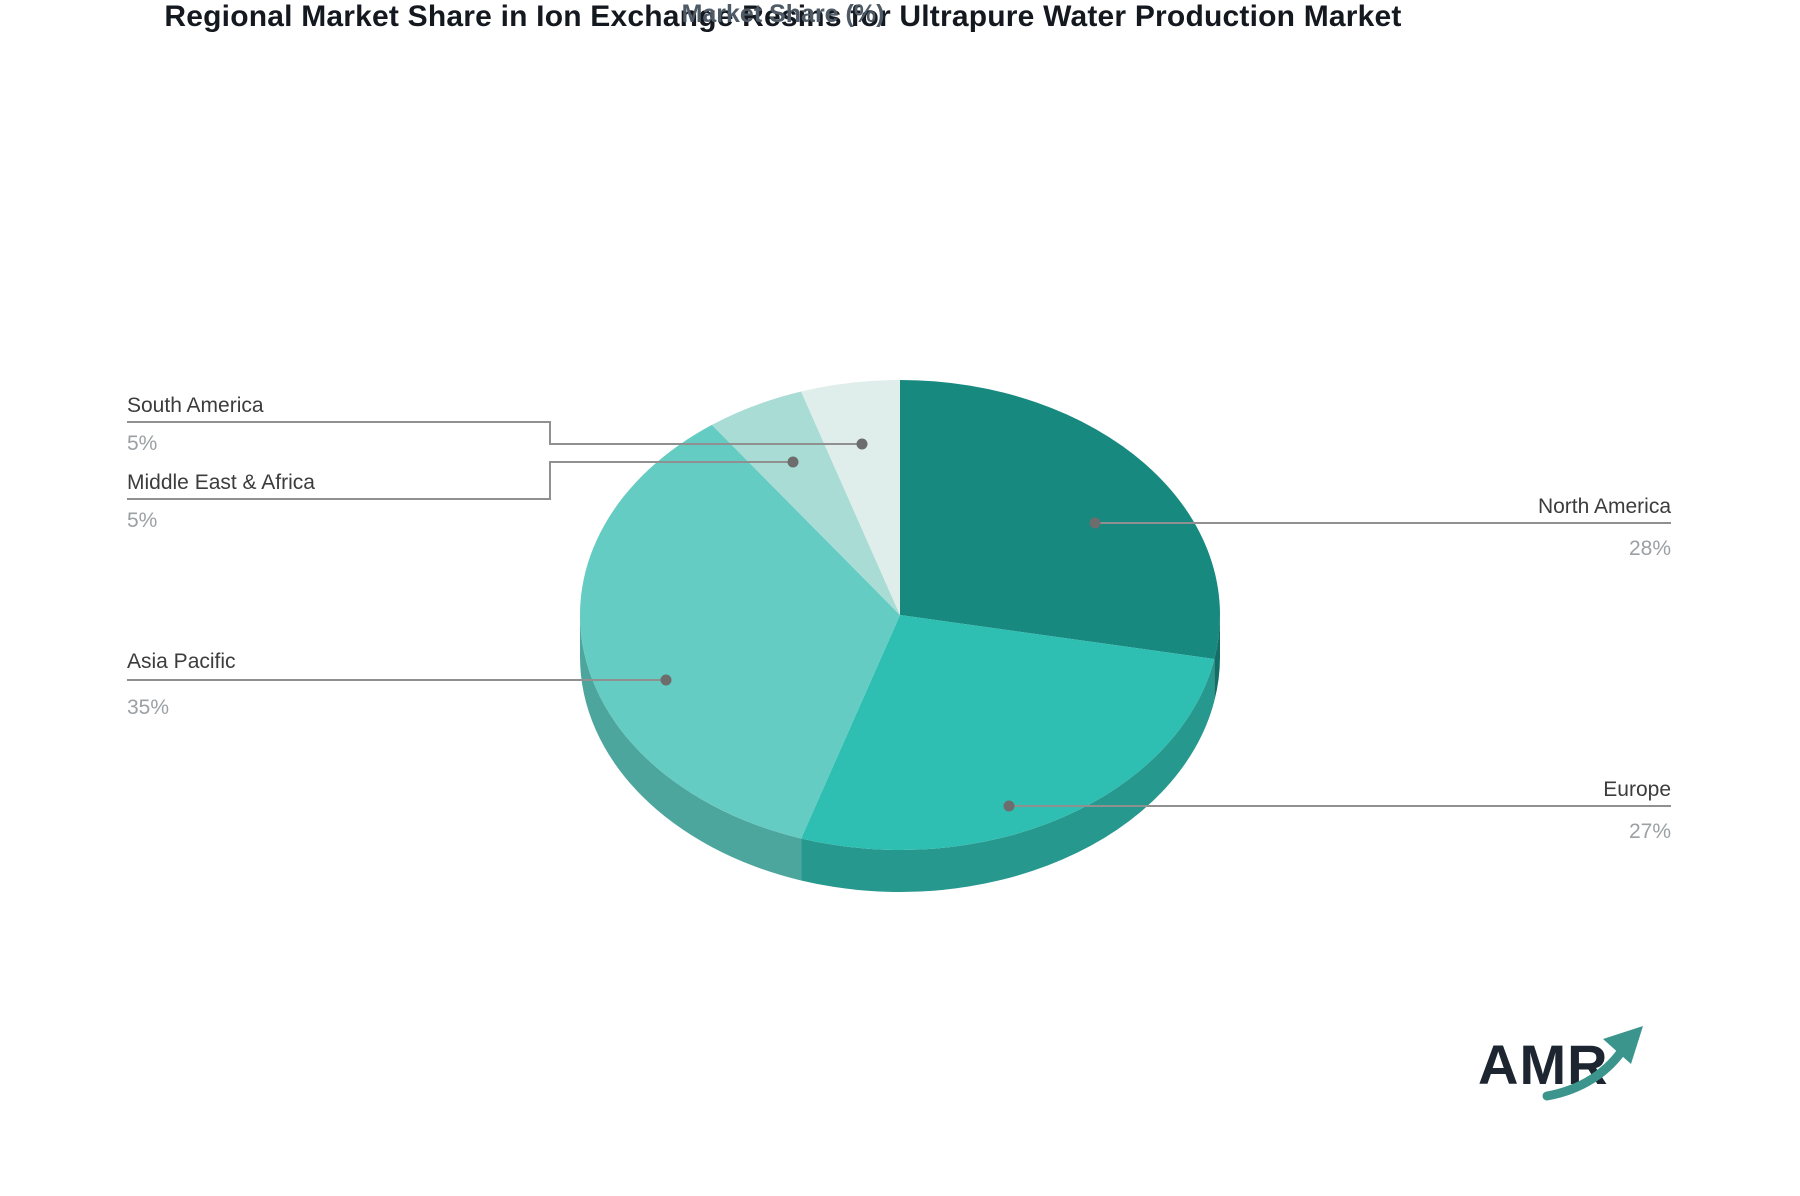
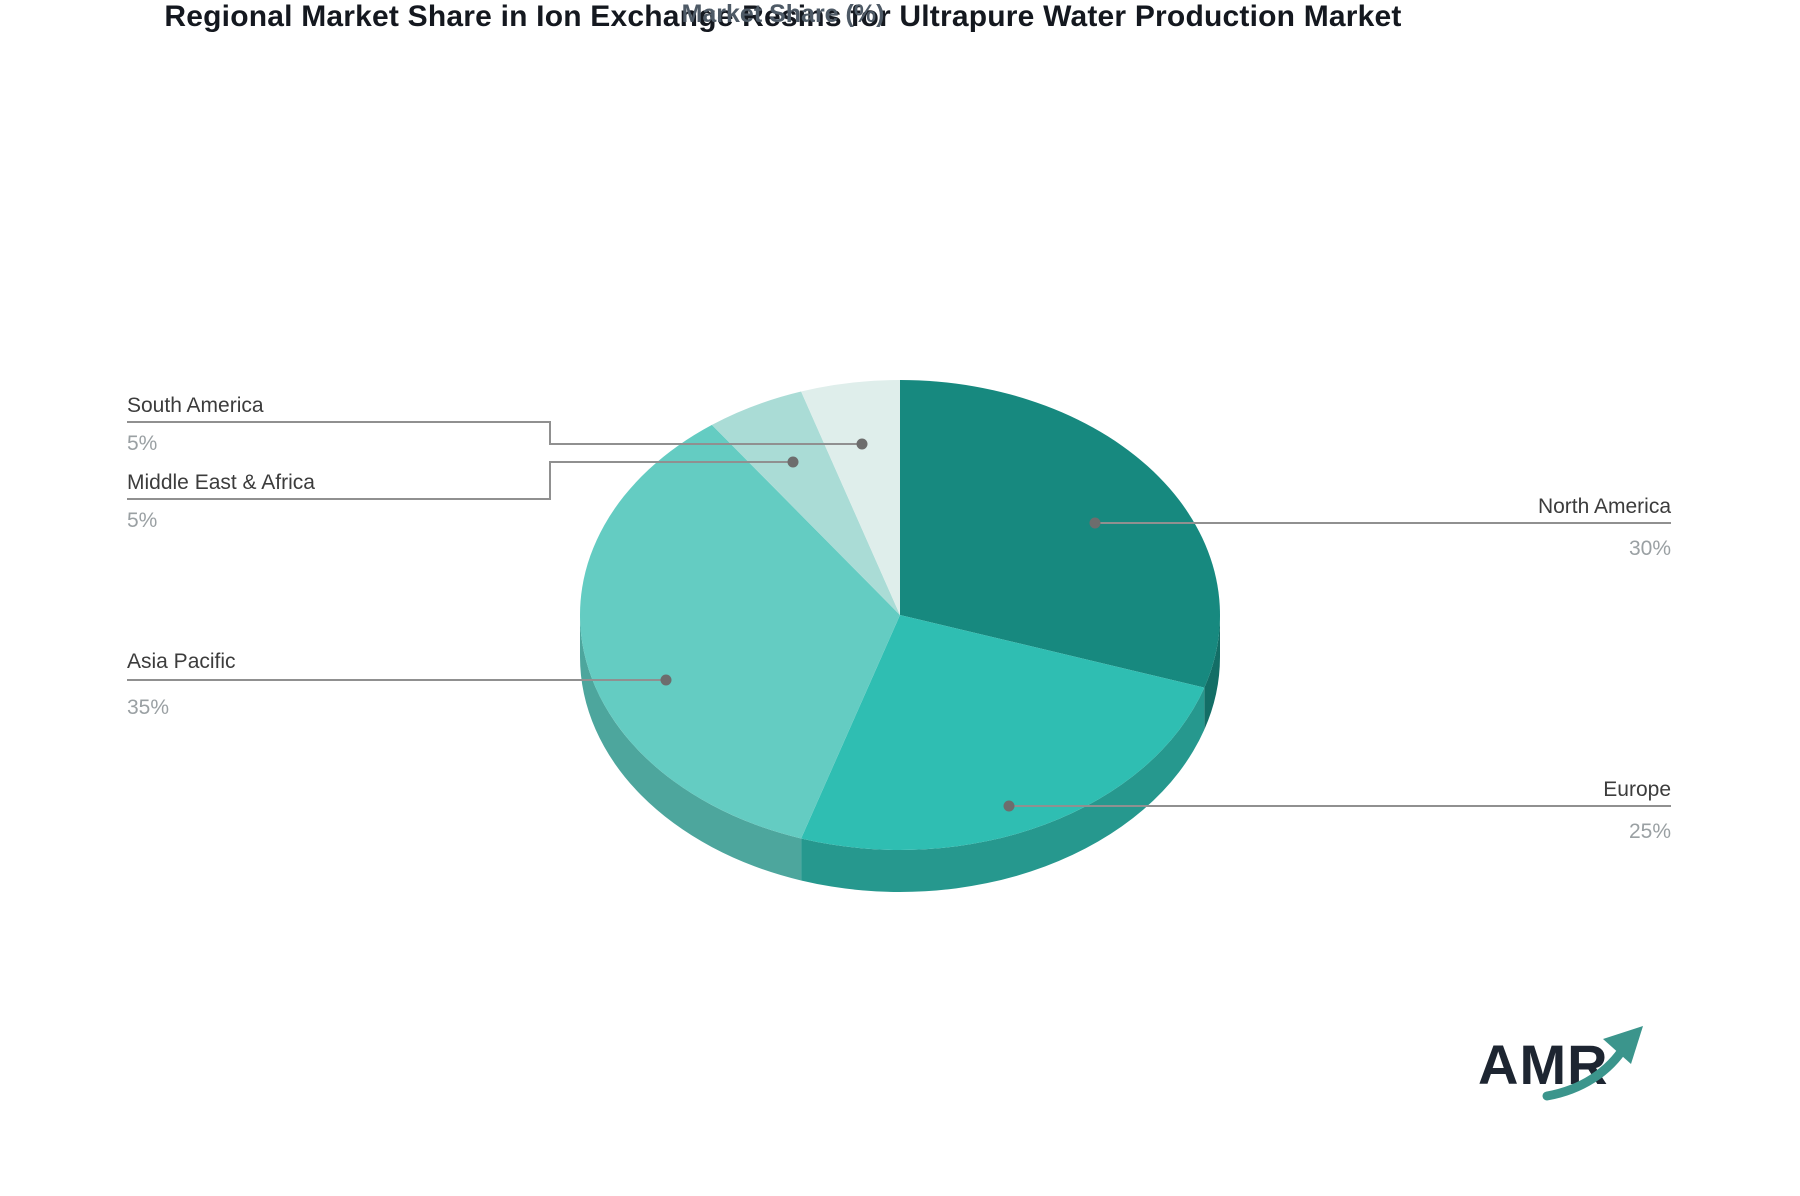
North America: 28% -> 30%
Europe: 27% -> 25%
